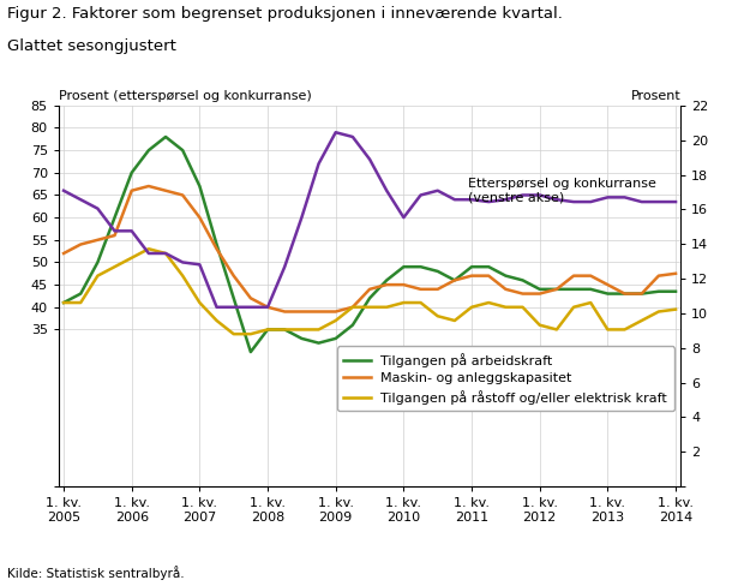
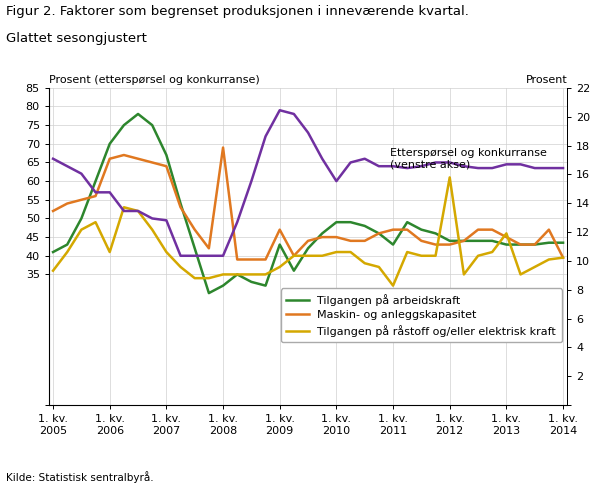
Tilgangen på råstoff og/eller elektrisk kraft/1. kv. 2005: 41.0 -> 36.0
Tilgangen på råstoff og/eller elektrisk kraft/1. kv. 2006: 51.0 -> 41.0
Maskin- og anleggskapasitet/1. kv. 2007: 60.0 -> 64.0
Tilgangen på arbeidskraft/1. kv. 2008: 35.0 -> 32.0
Maskin- og anleggskapasitet/1. kv. 2008: 40.0 -> 69.0
Tilgangen på arbeidskraft/1. kv. 2009: 33.0 -> 43.0
Maskin- og anleggskapasitet/1. kv. 2009: 39.0 -> 47.0
Tilgangen på arbeidskraft/1. kv. 2011: 49.0 -> 43.0
Tilgangen på råstoff og/eller elektrisk kraft/1. kv. 2011: 40.0 -> 32.0
Tilgangen på råstoff og/eller elektrisk kraft/1. kv. 2012: 36.0 -> 61.0
Tilgangen på råstoff og/eller elektrisk kraft/1. kv. 2013: 35.0 -> 46.0
Maskin- og anleggskapasitet/1. kv. 2014: 47.5 -> 39.5
